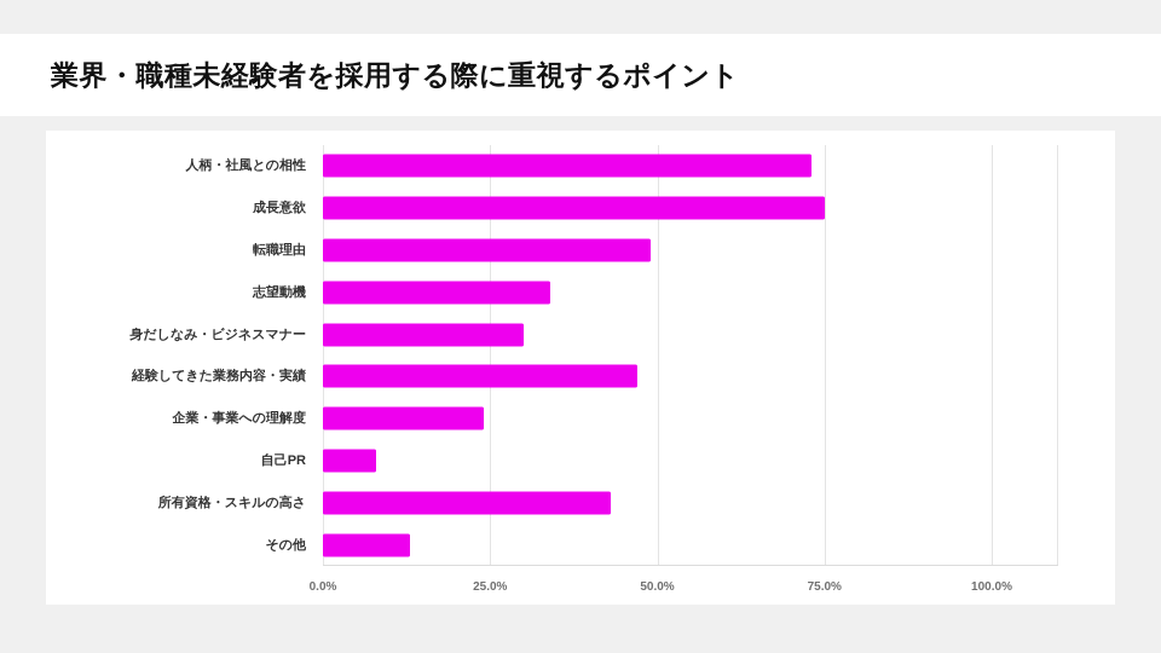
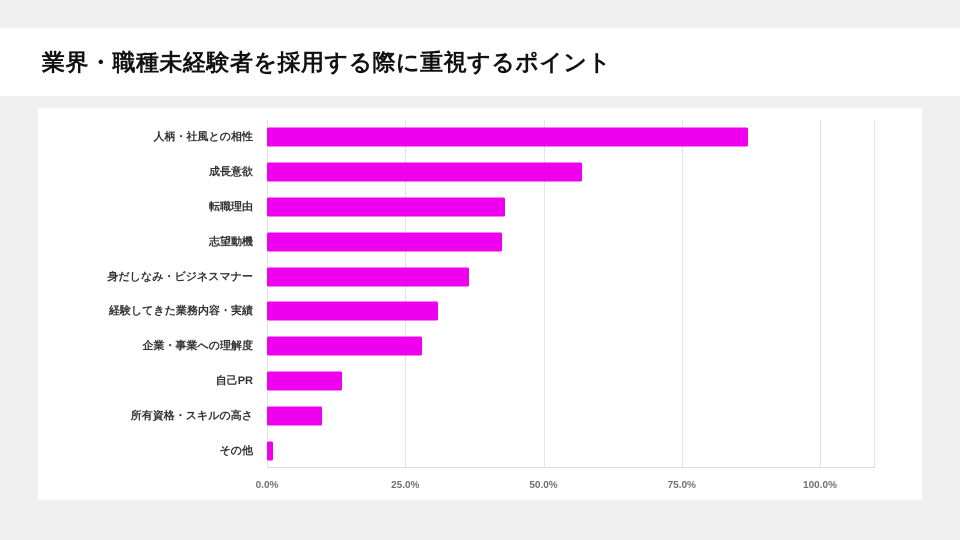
人柄・社風との相性: 73% -> 87%
成長意欲: 75% -> 57%
転職理由: 49% -> 43%
志望動機: 34% -> 42%
身だしなみ・ビジネスマナー: 30% -> 36%
経験してきた業務内容・実績: 47% -> 31%
企業・事業への理解度: 24% -> 28%
自己PR: 8% -> 14%
所有資格・スキルの高さ: 43% -> 10%
その他: 13% -> 1%
